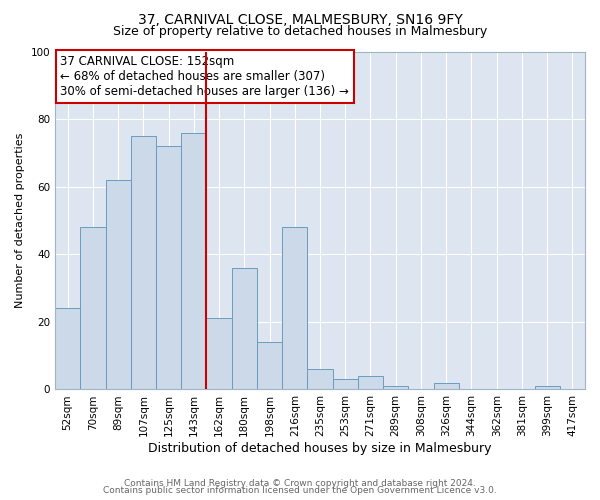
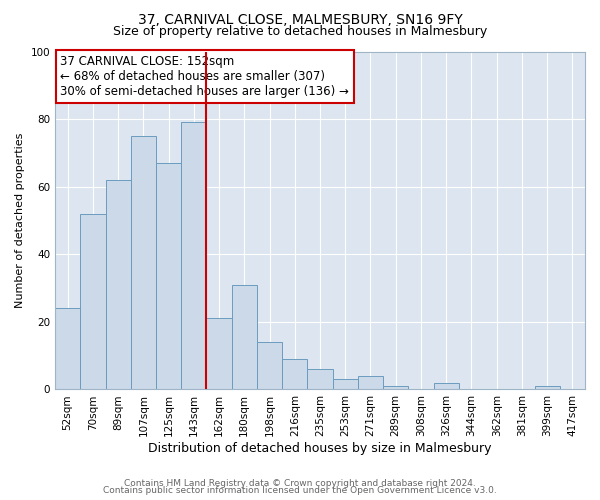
70sqm: 48 -> 52
125sqm: 72 -> 67
143sqm: 76 -> 79
180sqm: 36 -> 31
216sqm: 48 -> 9
